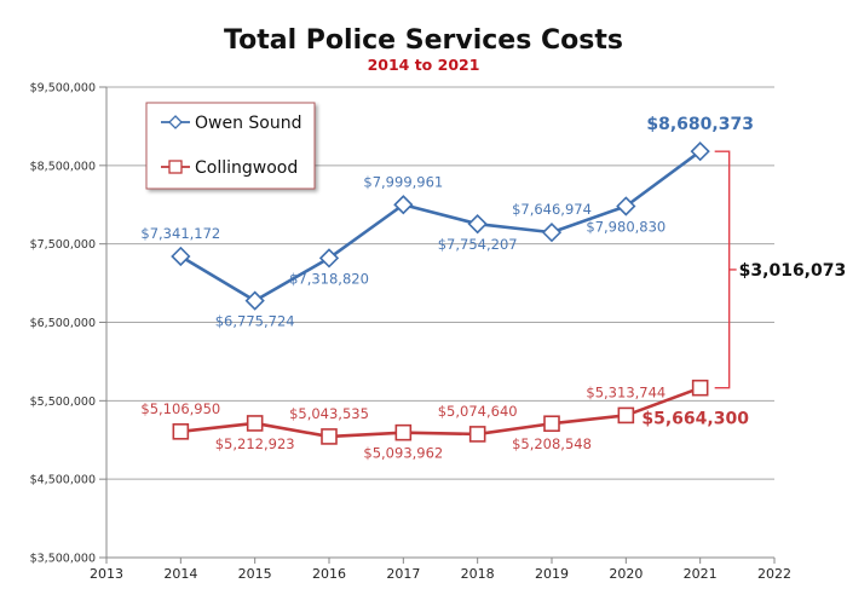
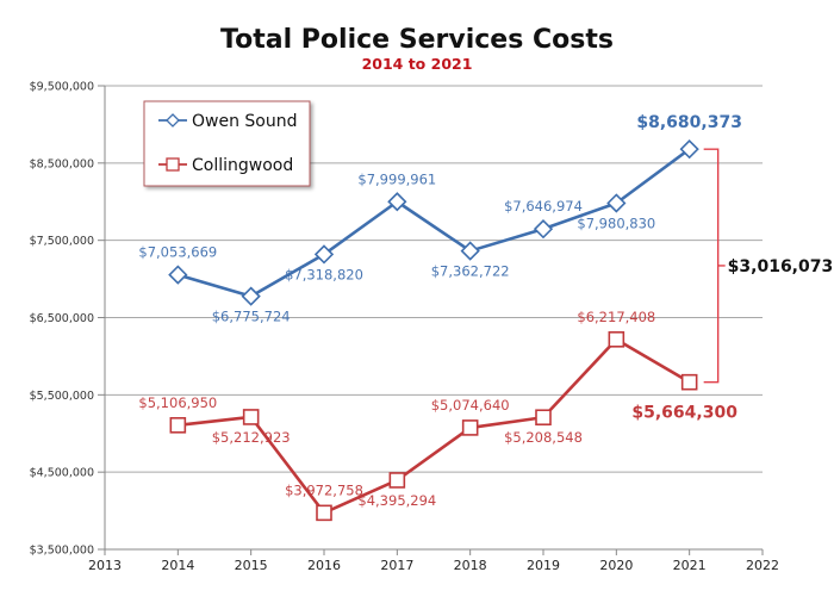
Owen Sound/2014: $7,341,172 -> $7,053,669
Collingwood/2016: $5,043,535 -> $3,972,758
Collingwood/2017: $5,093,962 -> $4,395,294
Owen Sound/2018: $7,754,207 -> $7,362,722
Collingwood/2020: $5,313,744 -> $6,217,408
